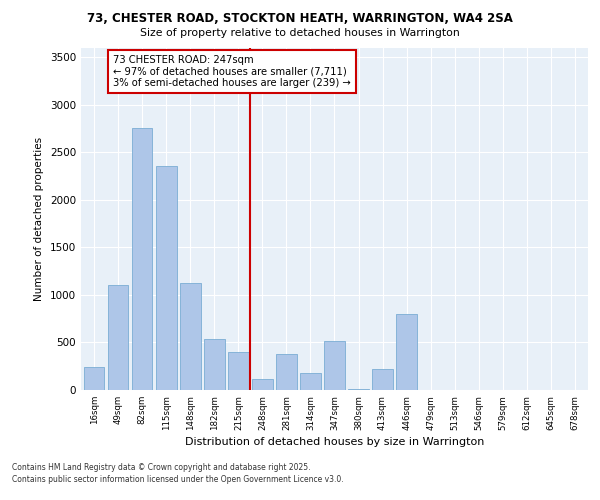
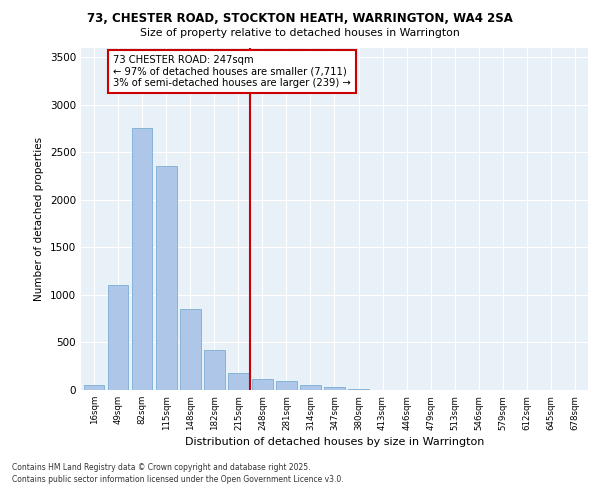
16sqm: 240 -> 50
148sqm: 1120 -> 850
182sqm: 540 -> 420
215sqm: 400 -> 180
281sqm: 380 -> 90
314sqm: 180 -> 60
347sqm: 520 -> 30
413sqm: 220 -> 0
446sqm: 800 -> 0
